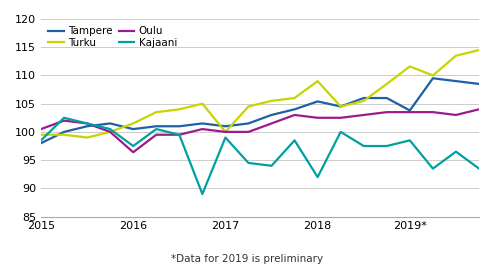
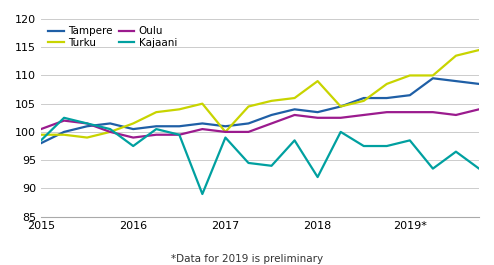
Oulu/2016: 96.4 -> 99.0
Tampere/2018: 105.4 -> 103.5
Tampere/2019*: 103.8 -> 106.5
Turku/2019*: 111.6 -> 110.0
